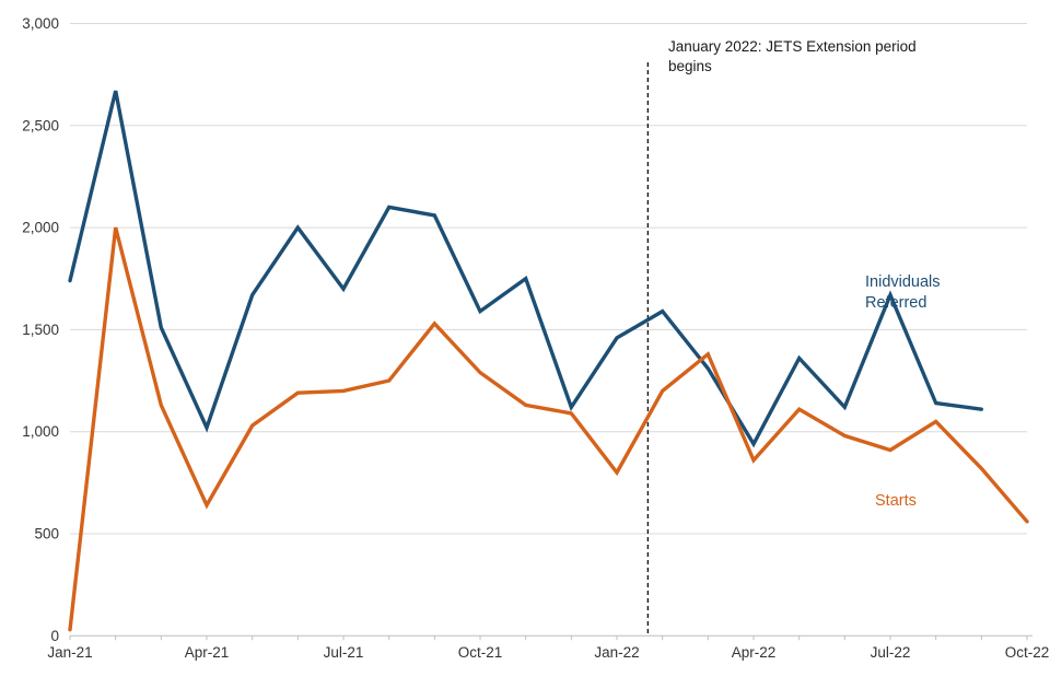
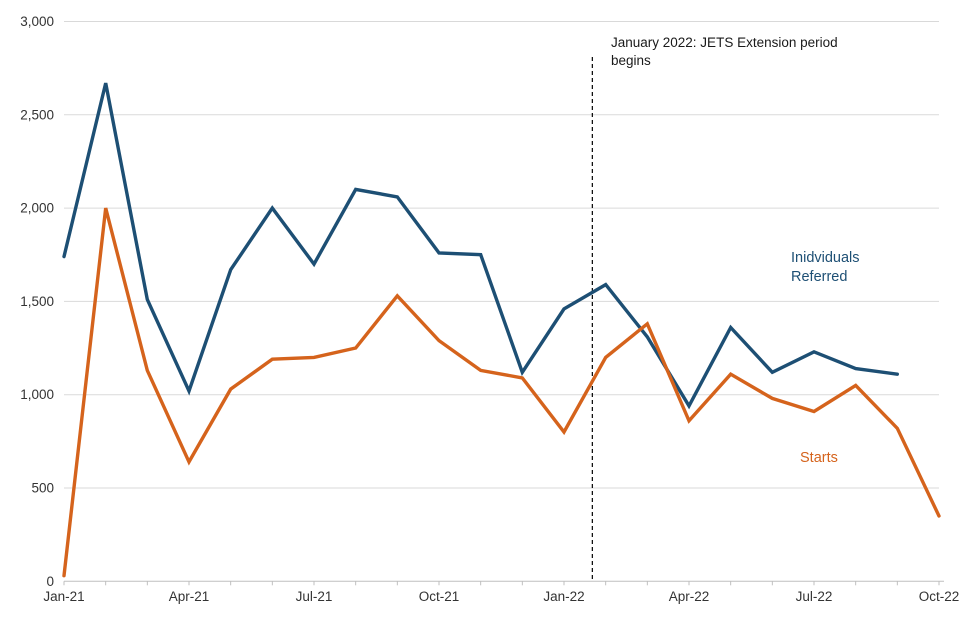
Inidviduals Referred/Oct-21: 1590 -> 1760
Inidviduals Referred/Jul-22: 1670 -> 1230
Starts/Oct-22: 560 -> 350
